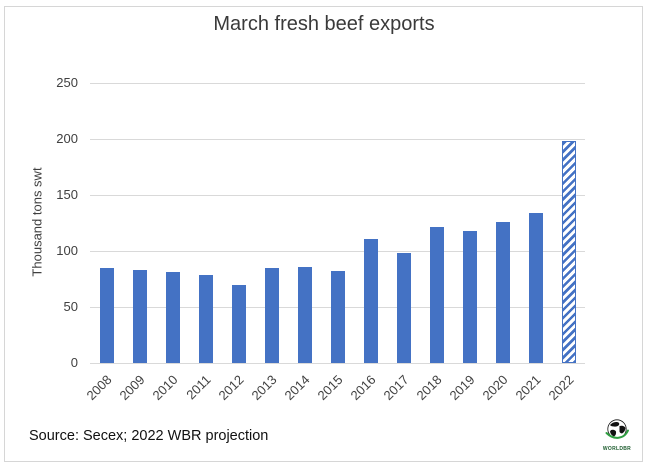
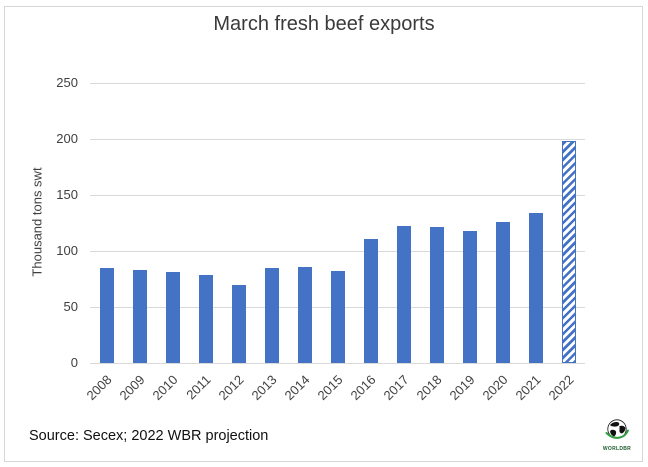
2017: 98 -> 122
